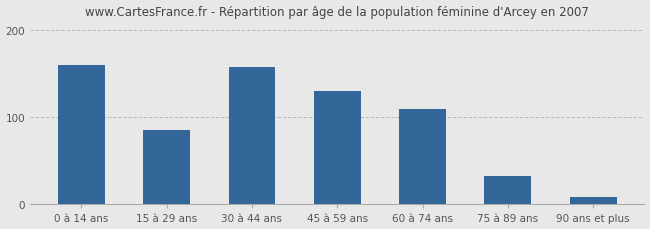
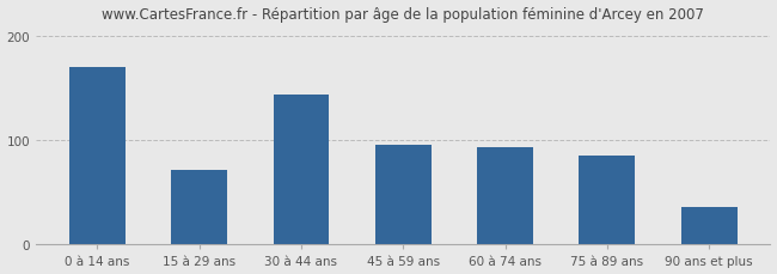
0 à 14 ans: 160 -> 170
15 à 29 ans: 85 -> 72
30 à 44 ans: 158 -> 144
45 à 59 ans: 130 -> 96
60 à 74 ans: 109 -> 94
75 à 89 ans: 33 -> 86
90 ans et plus: 8 -> 36
